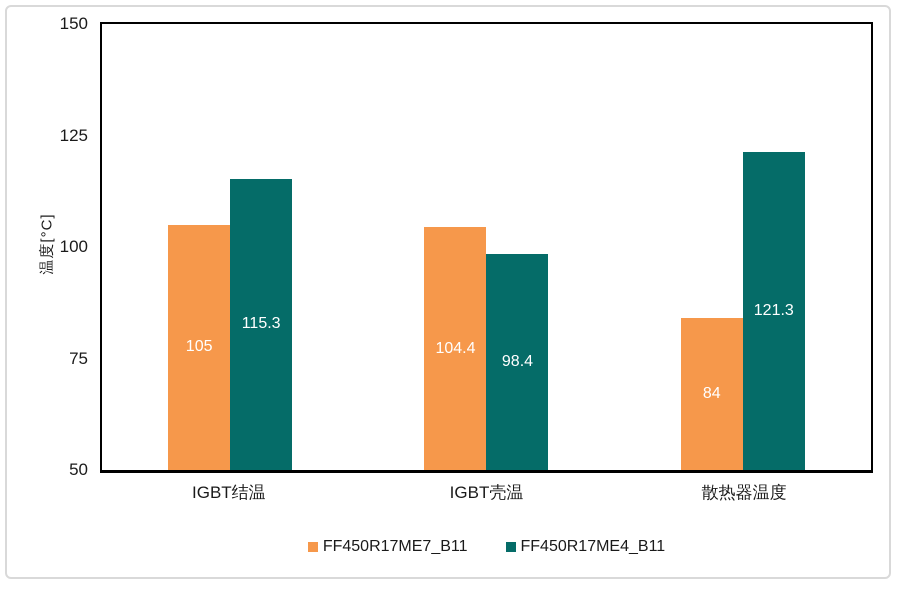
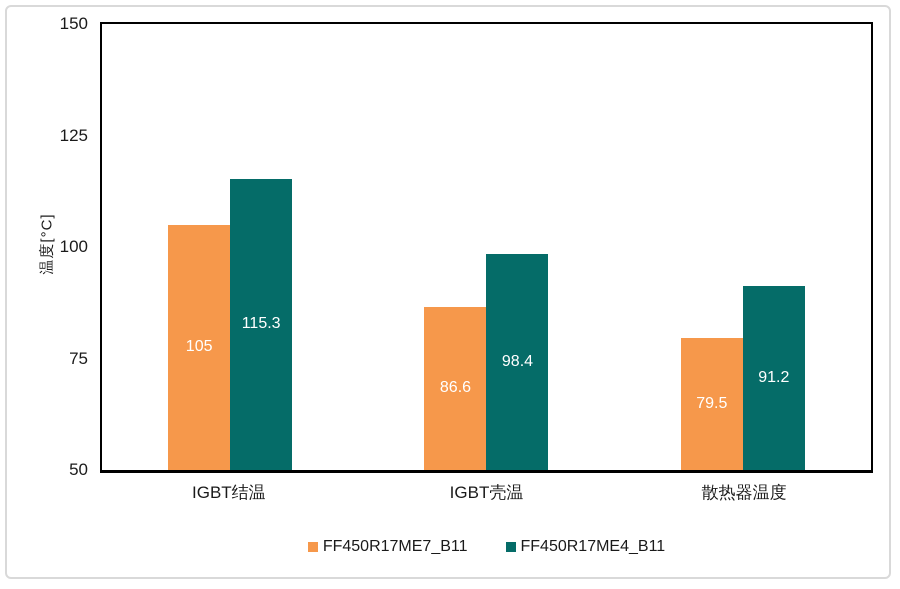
FF450R17ME7_B11/IGBT壳温: 104.4 -> 86.6
FF450R17ME7_B11/散热器温度: 84 -> 79.5
FF450R17ME4_B11/散热器温度: 121.3 -> 91.2
